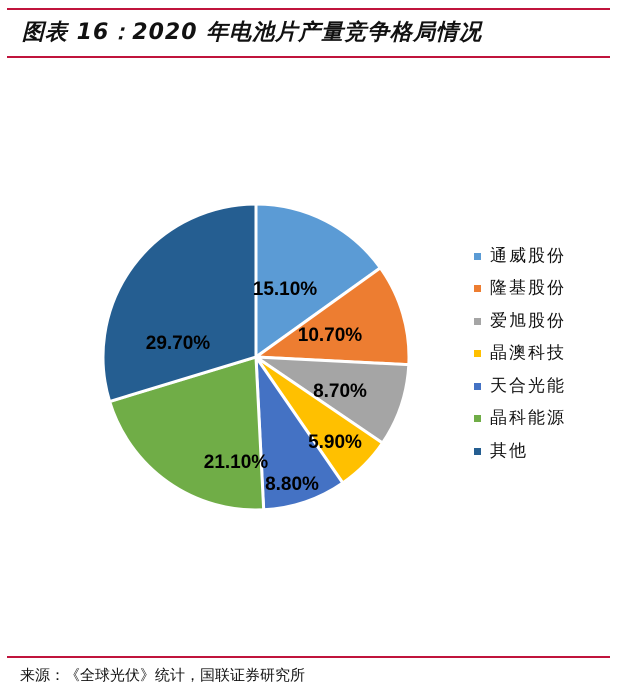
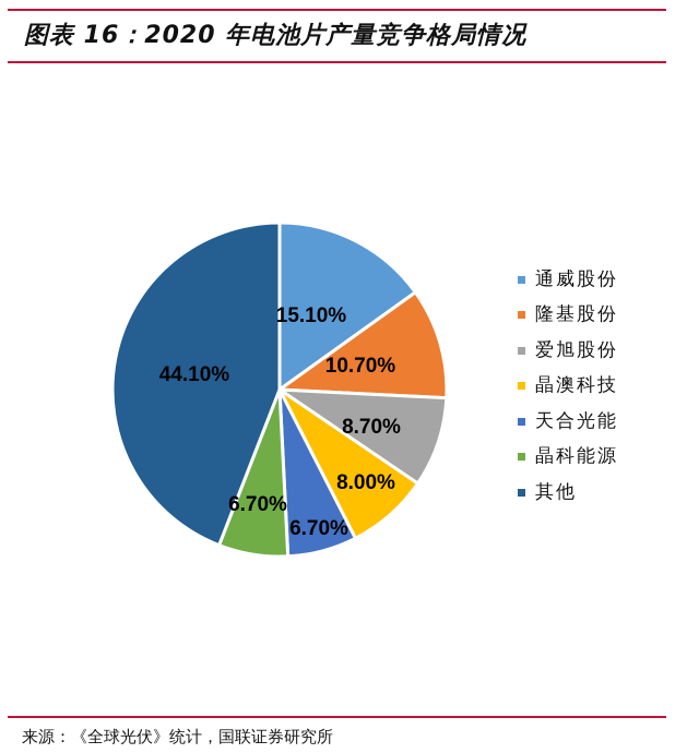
晶澳科技: 5.90% -> 8.00%
天合光能: 8.80% -> 6.70%
晶科能源: 21.10% -> 6.70%
其他: 29.70% -> 44.10%
